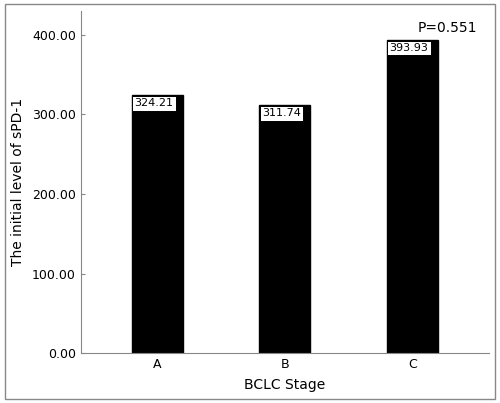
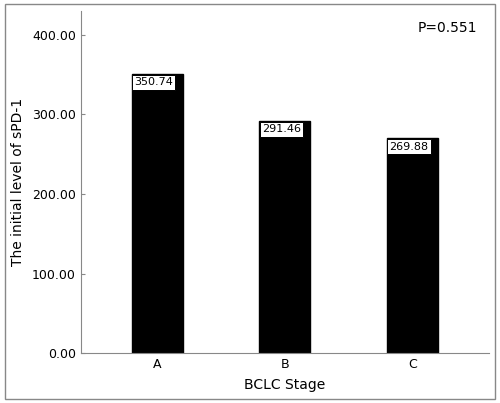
A: 324.21 -> 350.74
B: 311.74 -> 291.46
C: 393.93 -> 269.88
